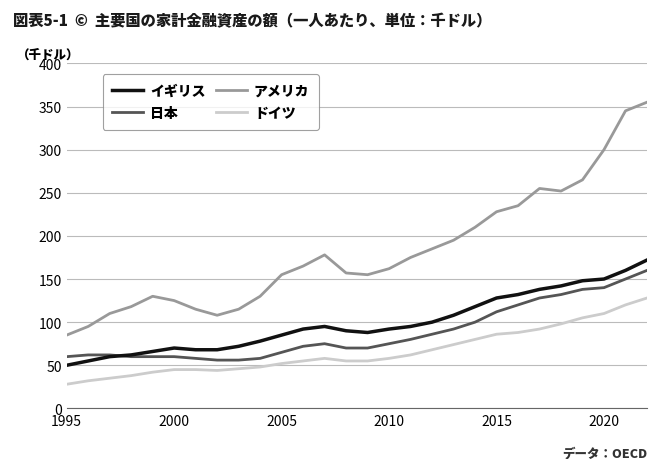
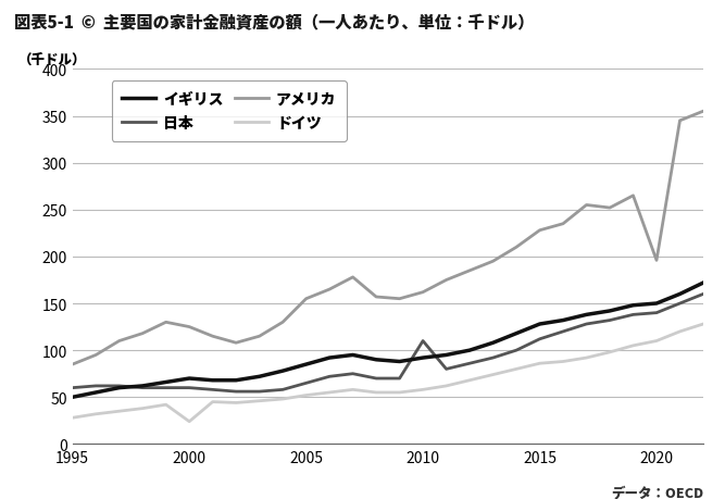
ドイツ/2000: 45 -> 24
日本/2010: 75 -> 110
アメリカ/2020: 300 -> 196
